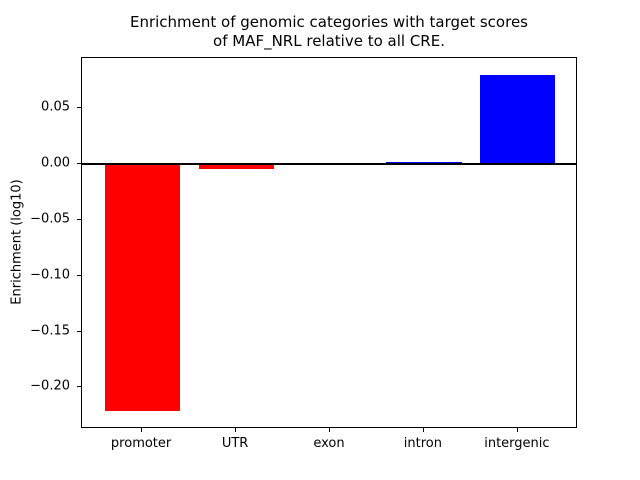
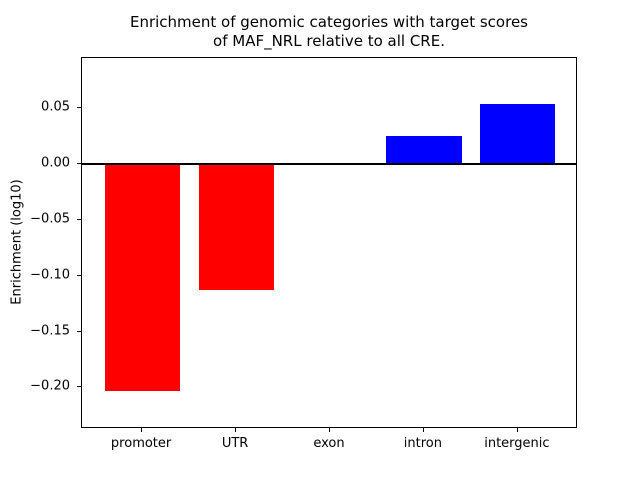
promoter: -0.221 -> -0.203
UTR: -0.004 -> -0.113
intron: 0.002 -> 0.025
intergenic: 0.080 -> 0.054
